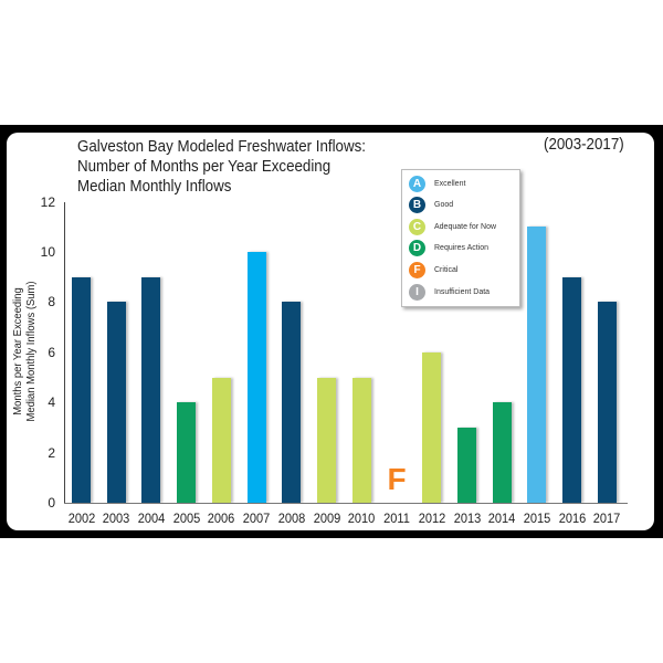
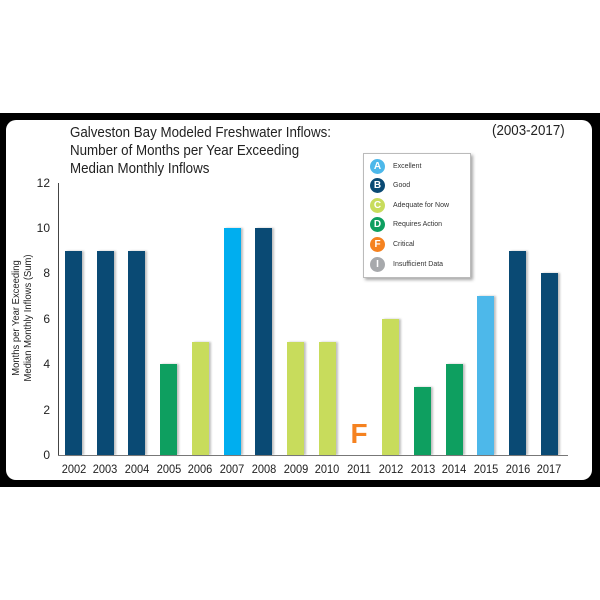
2003: 8 -> 9
2008: 8 -> 10
2015: 11 -> 7
